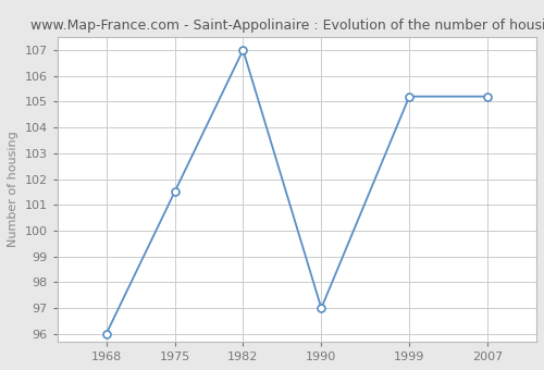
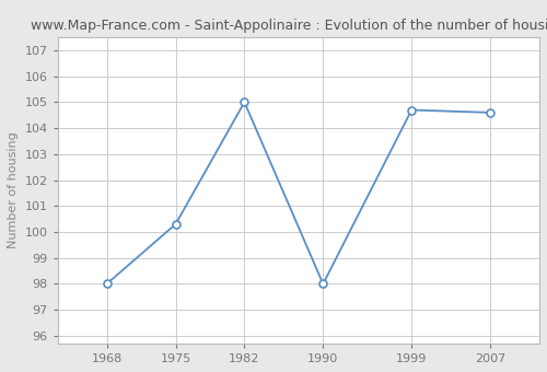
1968: 96.0 -> 98.0
1975: 101.5 -> 100.3
1982: 107.0 -> 105.0
1990: 97.0 -> 98.0
1999: 105.2 -> 104.7
2007: 105.2 -> 104.6
